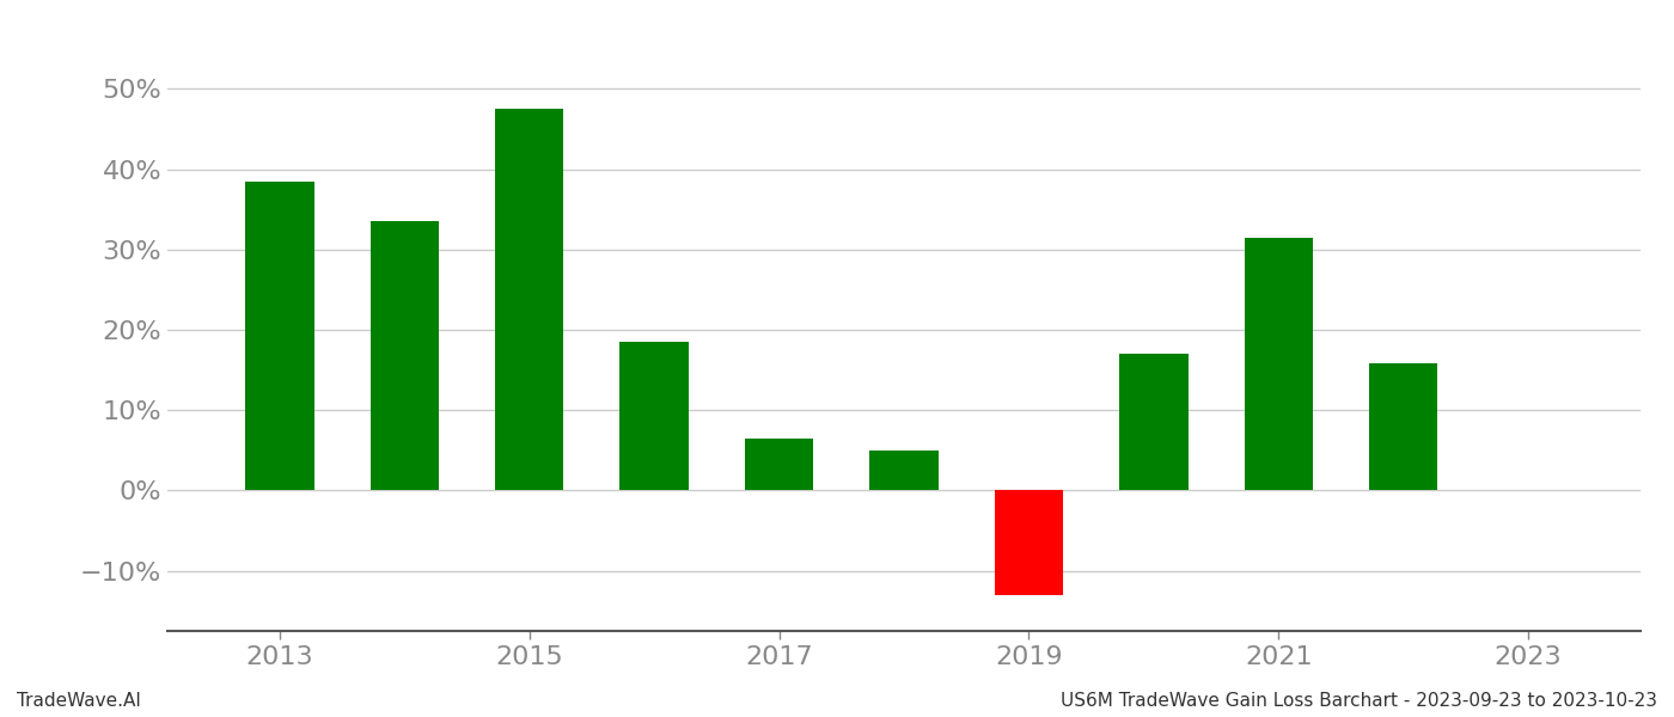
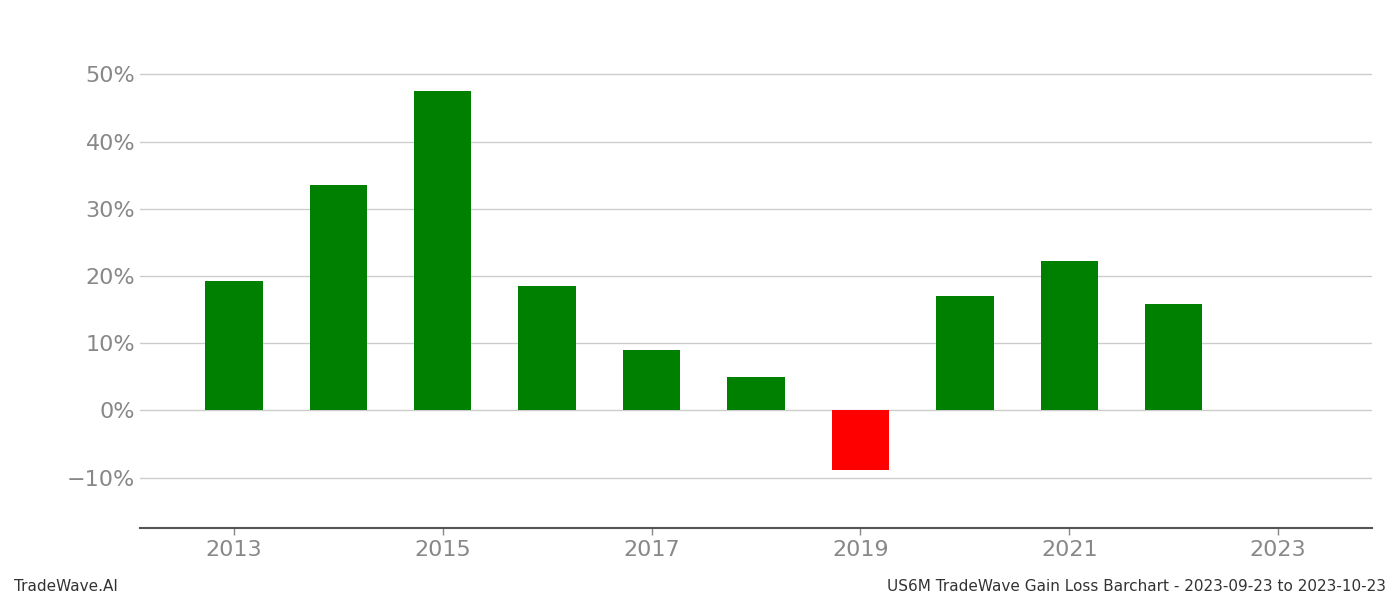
2013: 38.5% -> 19.2%
2017: 6.5% -> 9.0%
2019: -13.0% -> -8.8%
2021: 31.5% -> 22.2%
